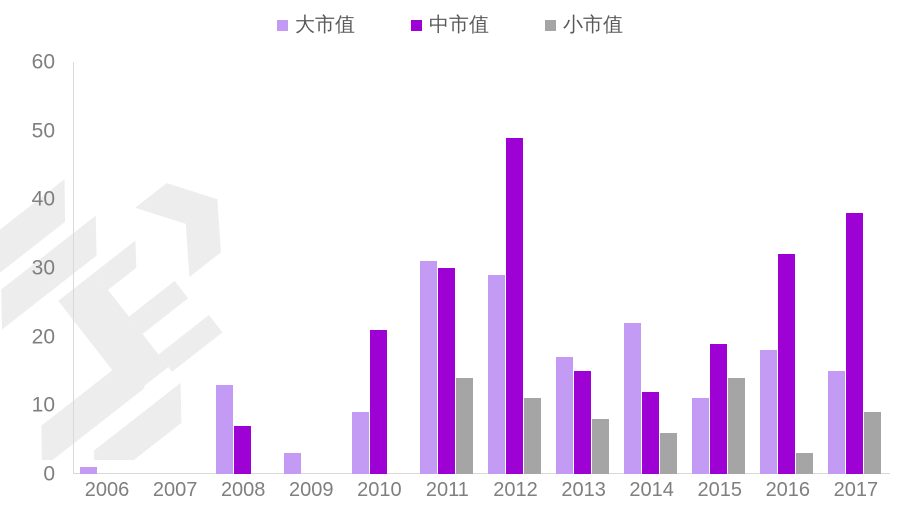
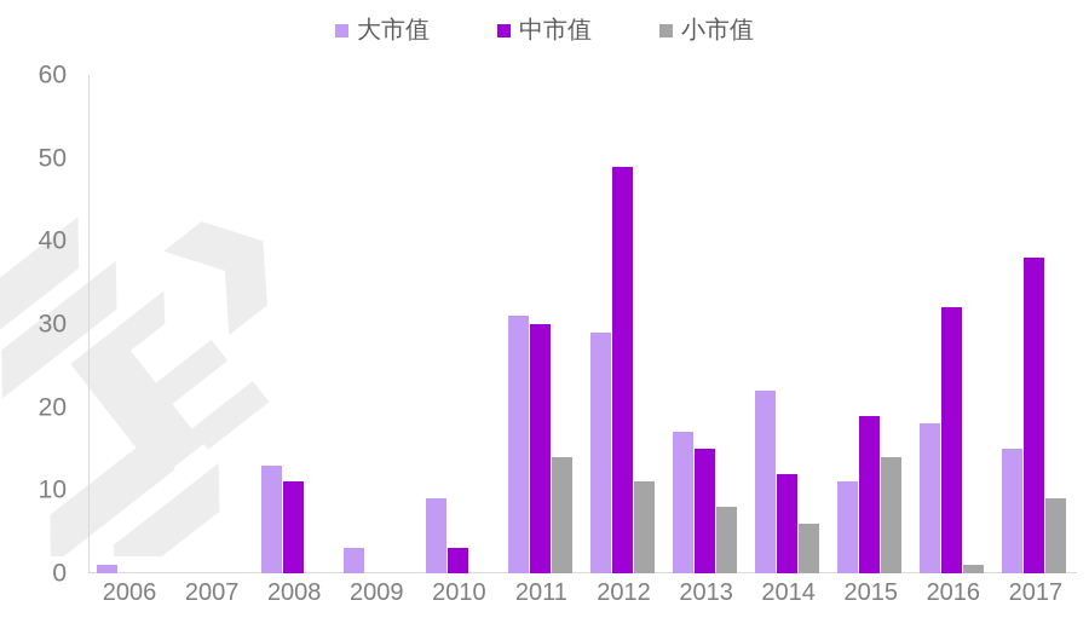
中市值/2008: 7 -> 11
中市值/2010: 21 -> 3
小市值/2016: 3 -> 1
